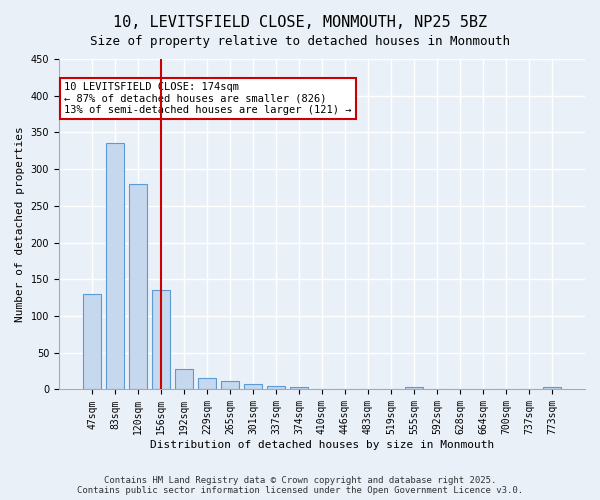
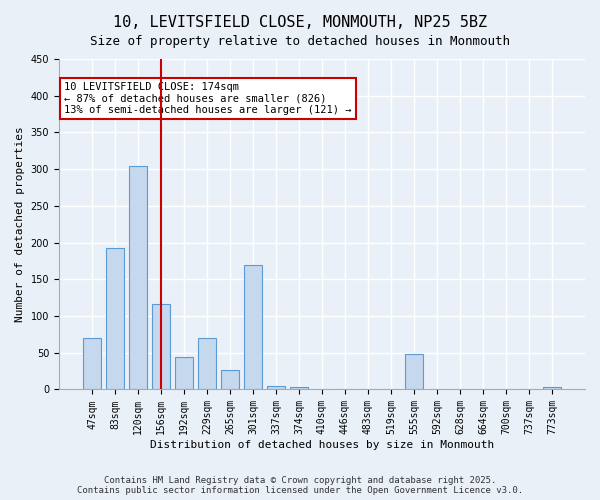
47sqm: 130 -> 70
83sqm: 335 -> 192
120sqm: 280 -> 304
156sqm: 135 -> 116
192sqm: 28 -> 44
229sqm: 15 -> 70
265sqm: 11 -> 26
301sqm: 7 -> 170
555sqm: 4 -> 48
